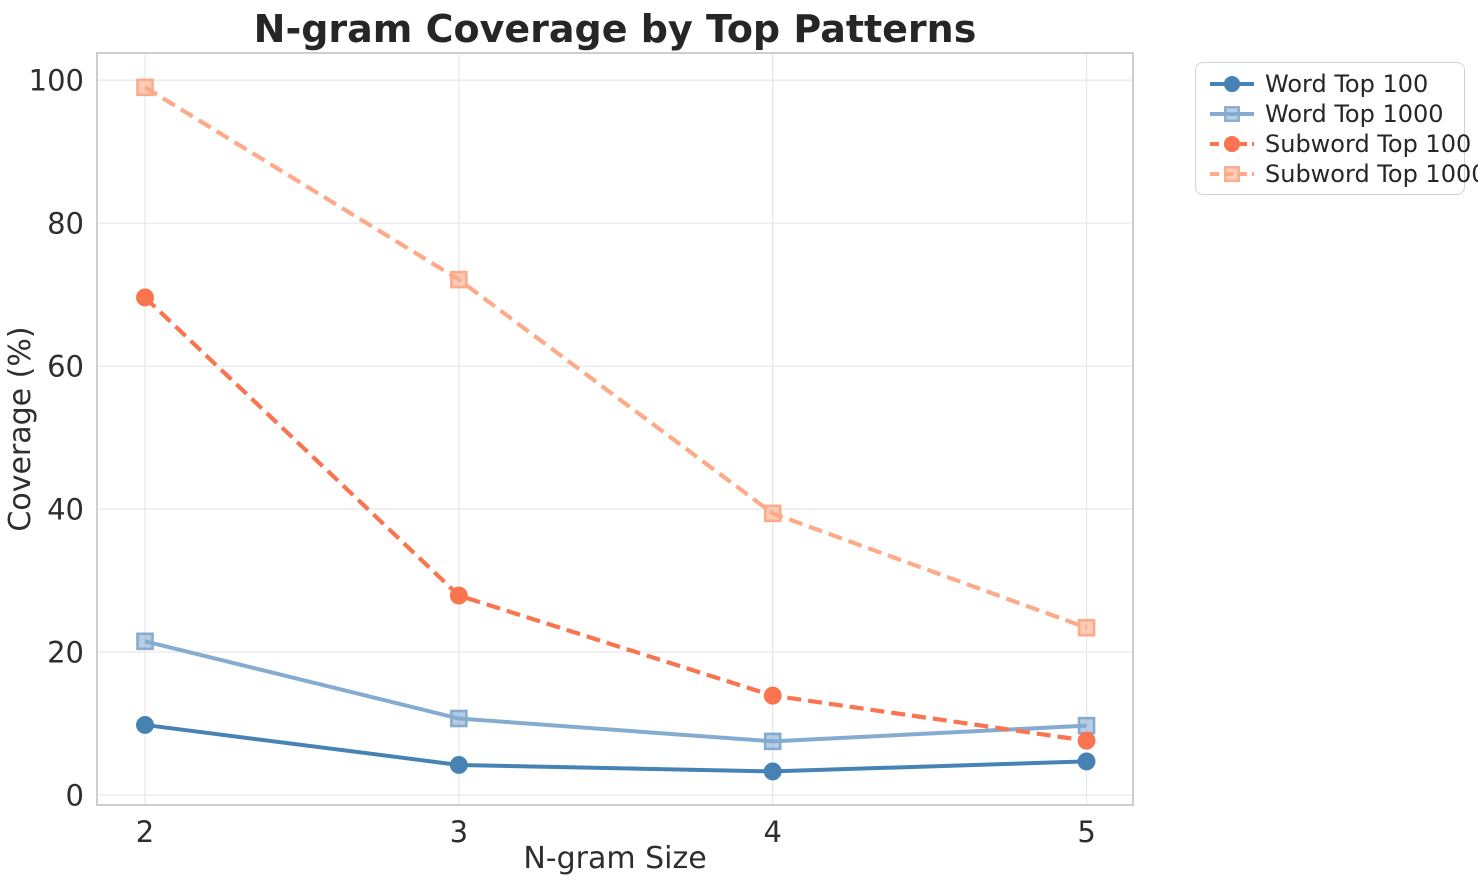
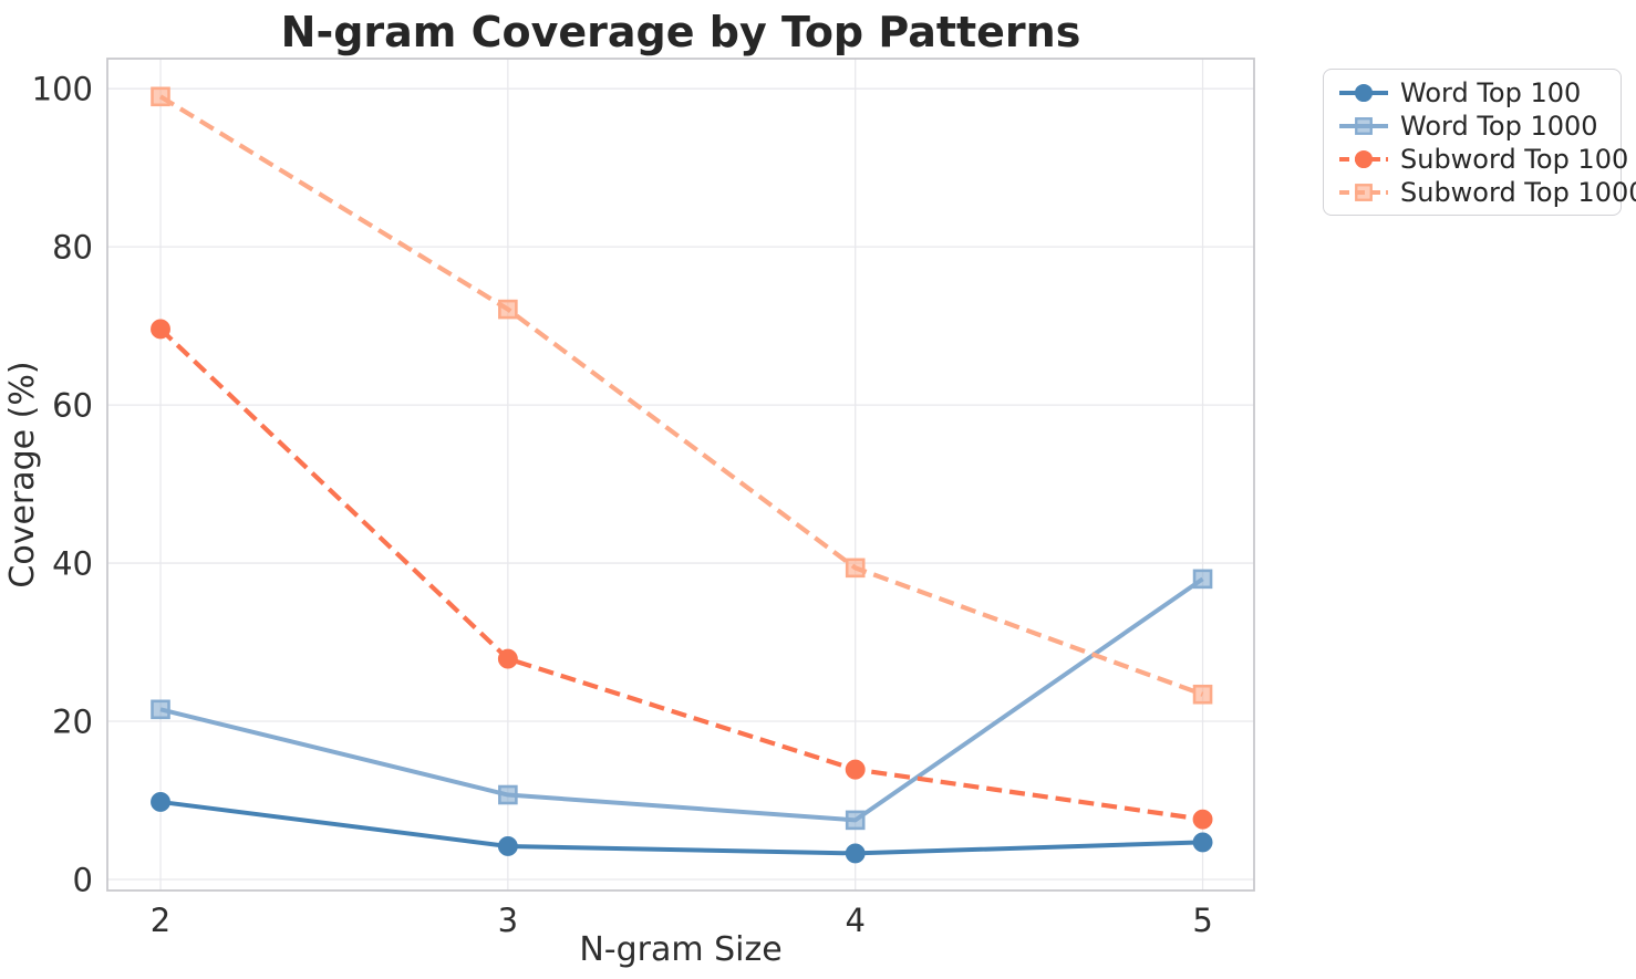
Word Top 1000/5: 10 -> 38
